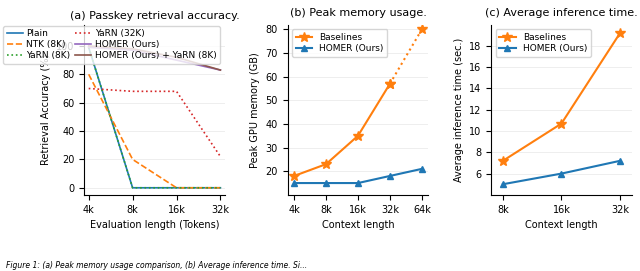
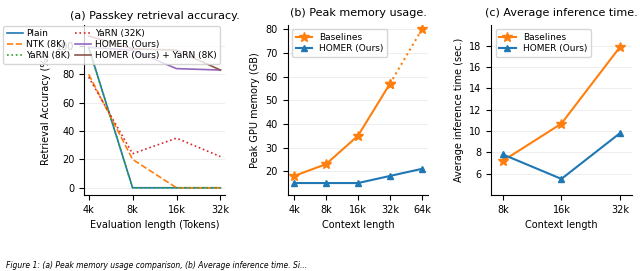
(a) Passkey retrieval accuracy./YaRN (32K)/4k: 70 -> 78
(a) Passkey retrieval accuracy./HOMER (Ours) + YaRN (8K)/4k: 100 -> 107
(a) Passkey retrieval accuracy./YaRN (32K)/8k: 68 -> 24
(a) Passkey retrieval accuracy./YaRN (32K)/16k: 68 -> 35
(a) Passkey retrieval accuracy./HOMER (Ours)/16k: 90 -> 84
(a) Passkey retrieval accuracy./HOMER (Ours) + YaRN (8K)/16k: 92 -> 97
(c) Average inference time./HOMER (Ours)/8k: 5.0 -> 7.8
(c) Average inference time./HOMER (Ours)/16k: 6.0 -> 5.5
(c) Average inference time./Baselines/32k: 19.2 -> 17.9
(c) Average inference time./HOMER (Ours)/32k: 7.2 -> 9.8
